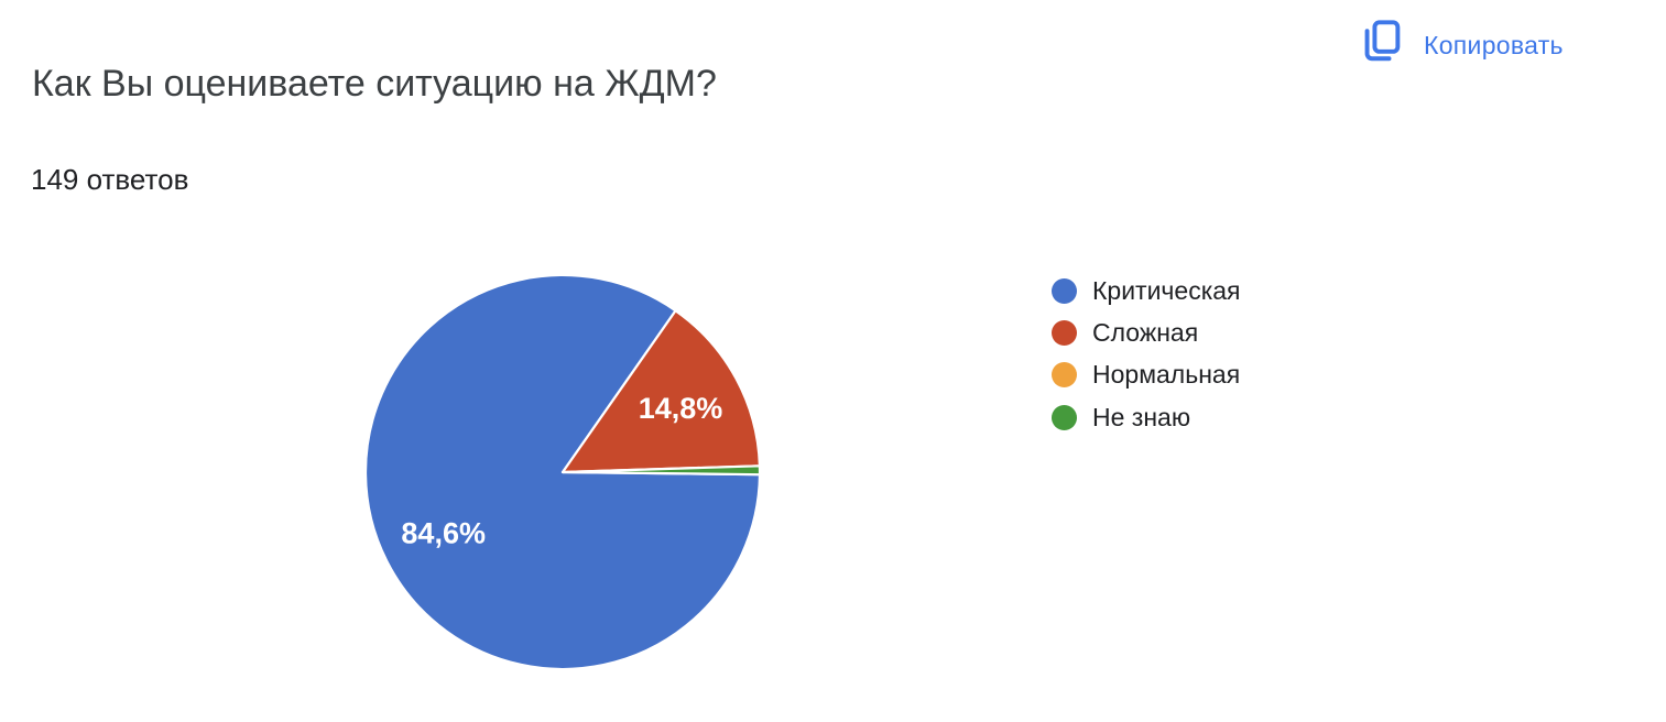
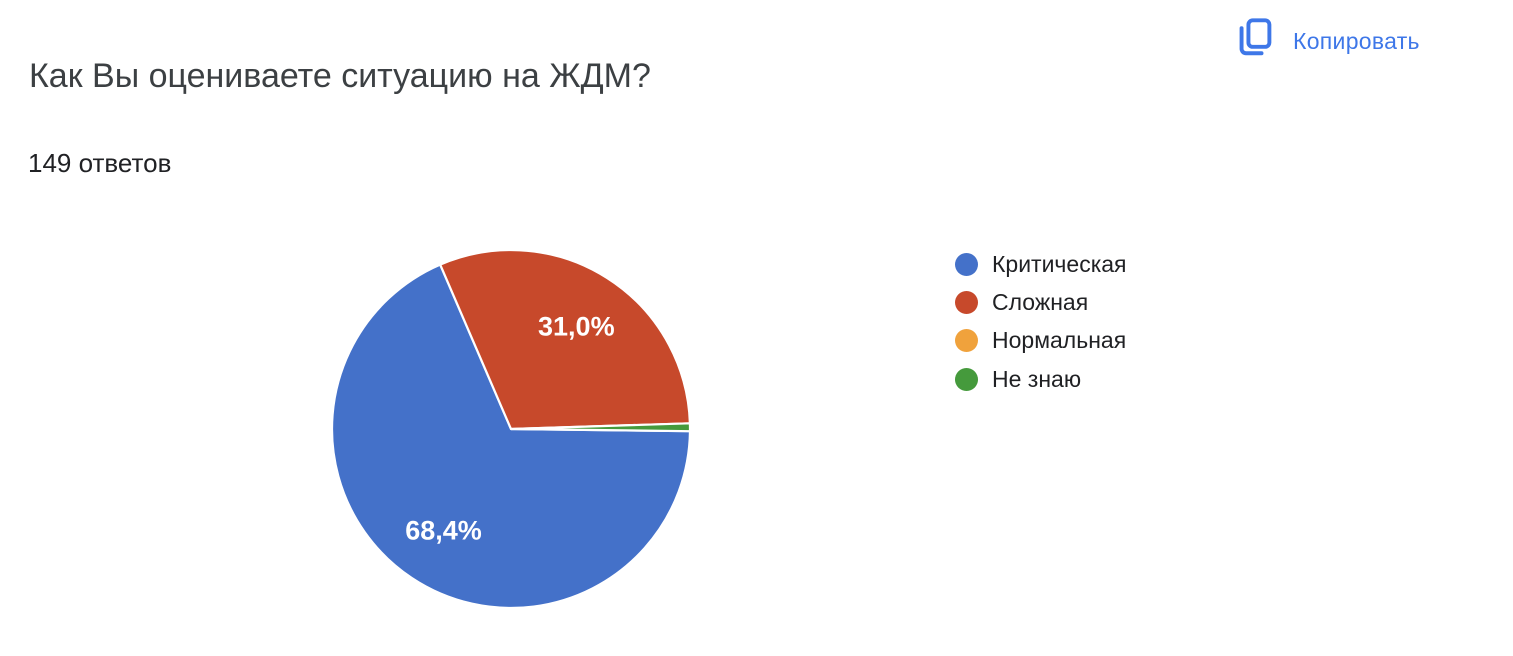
Критическая: 84,6% -> 68,4%
Сложная: 14,8% -> 31,0%
